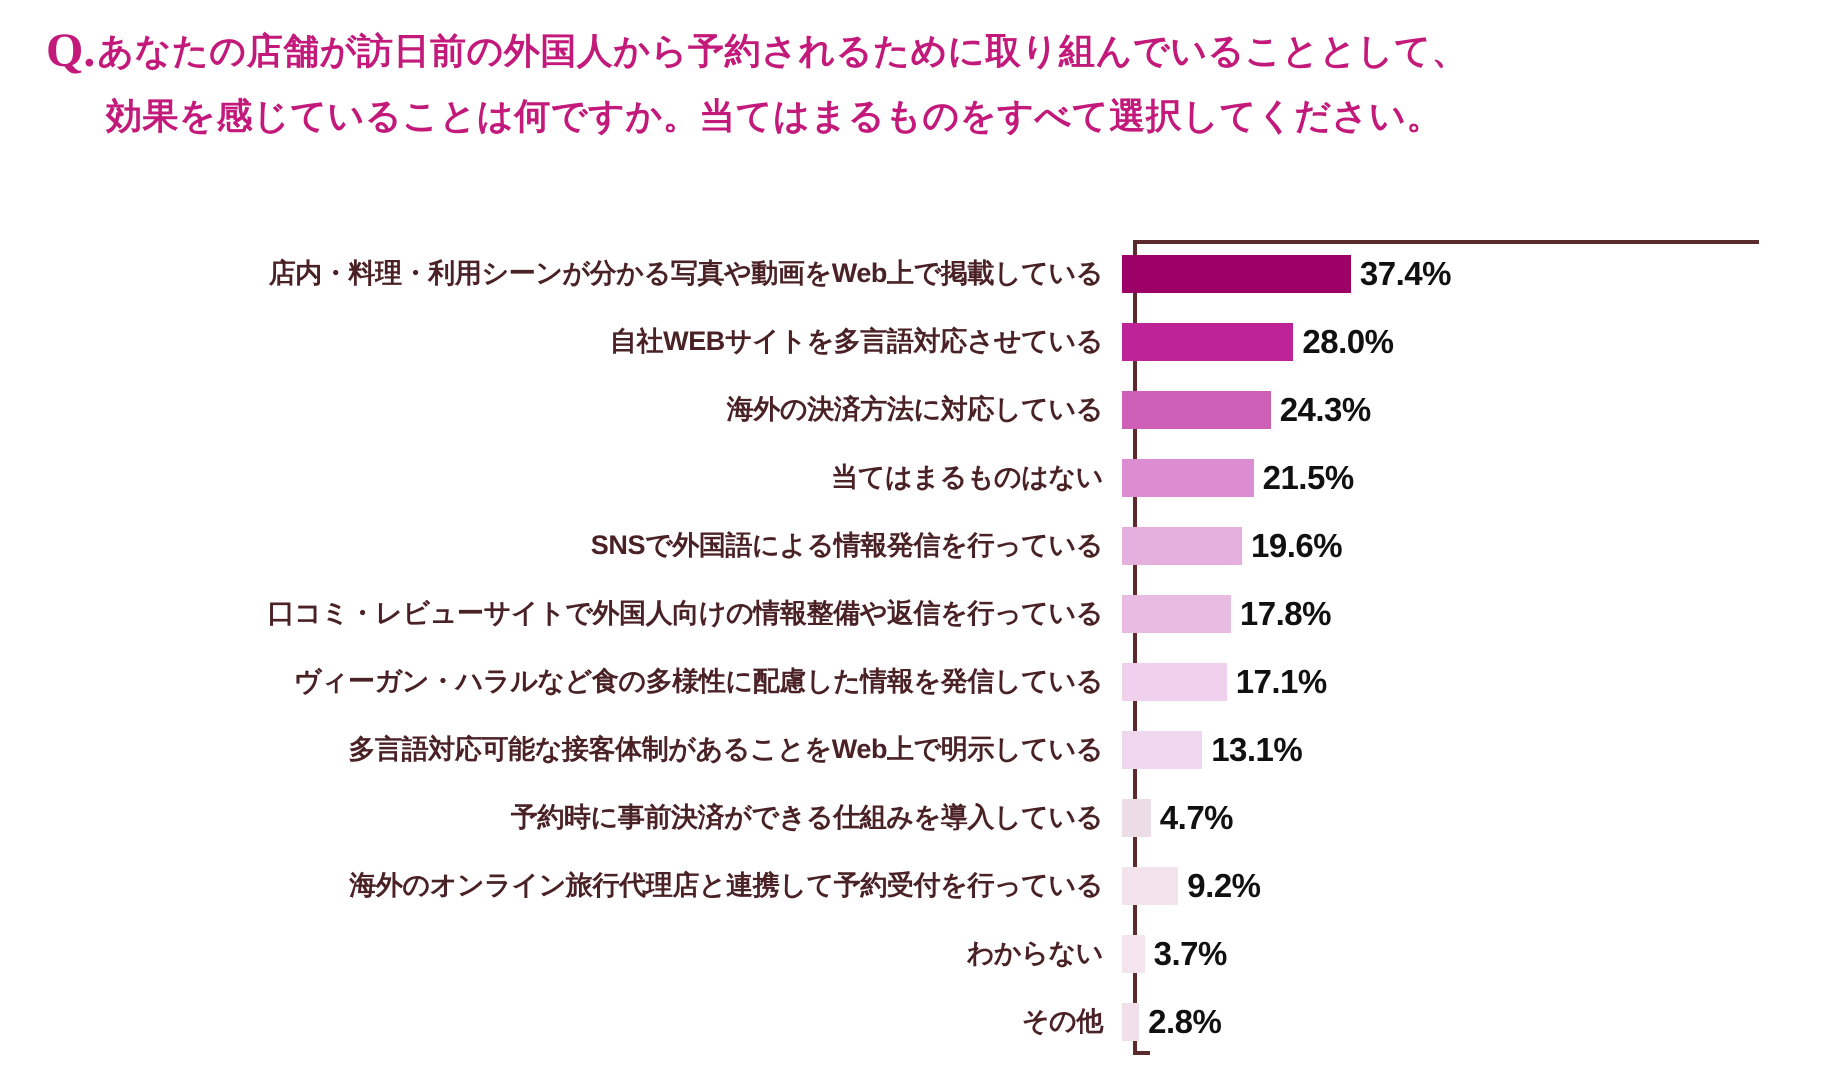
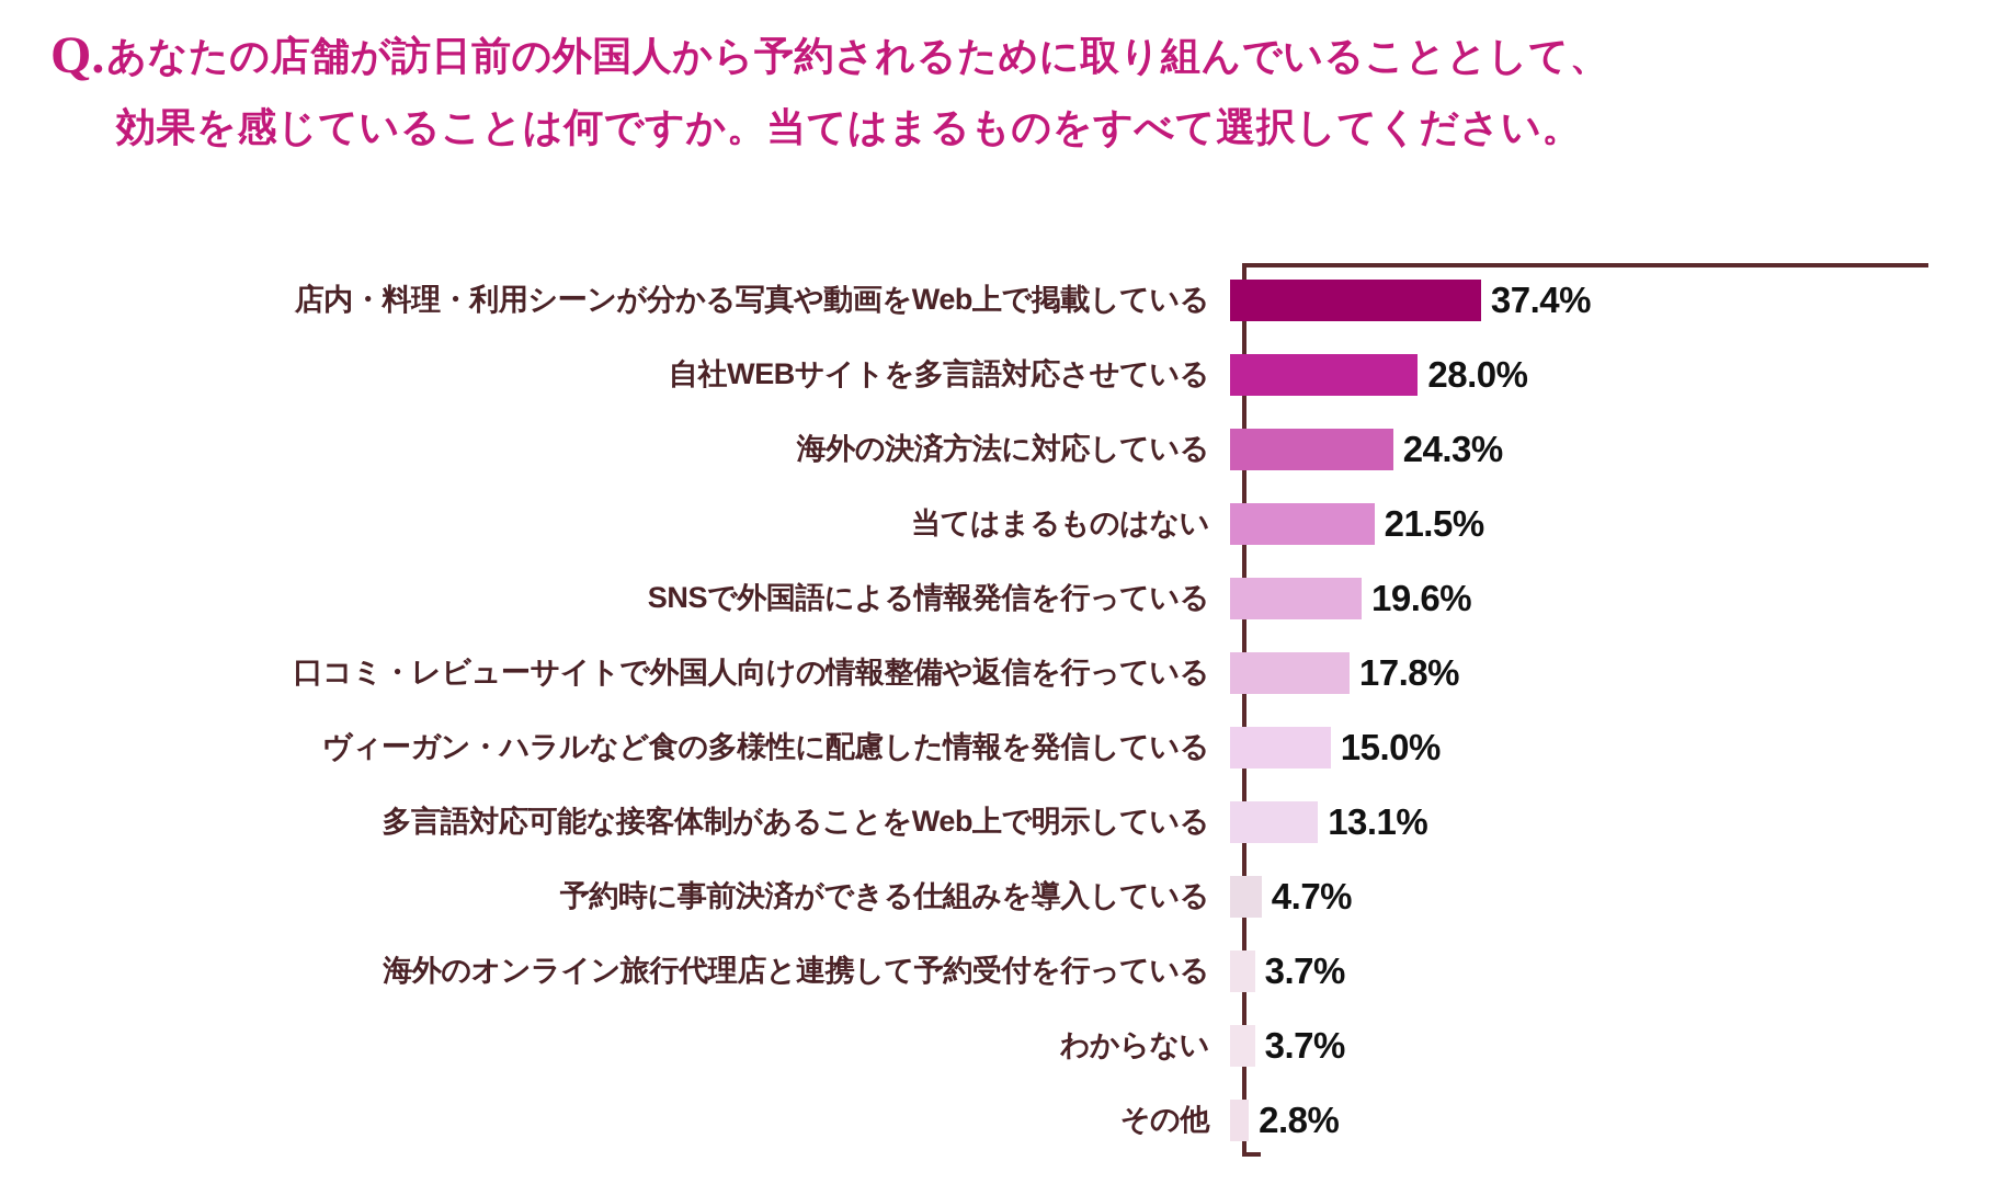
ヴィーガン・ハラルなど食の多様性に配慮した情報を発信している: 17.1% -> 15.0%
海外のオンライン旅行代理店と連携して予約受付を行っている: 9.2% -> 3.7%
